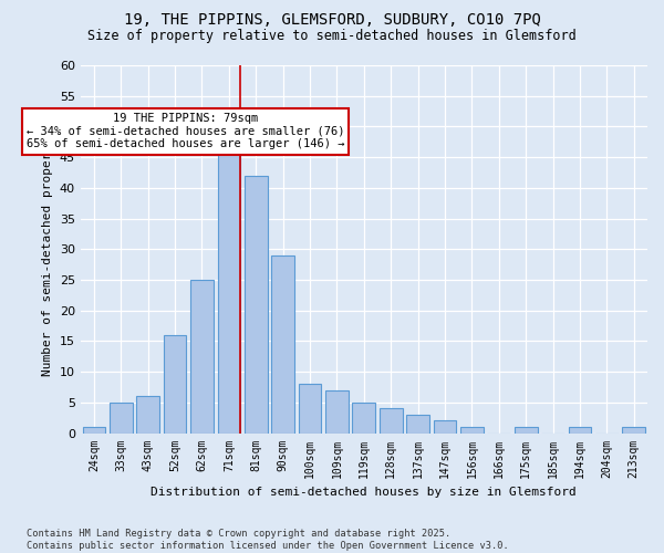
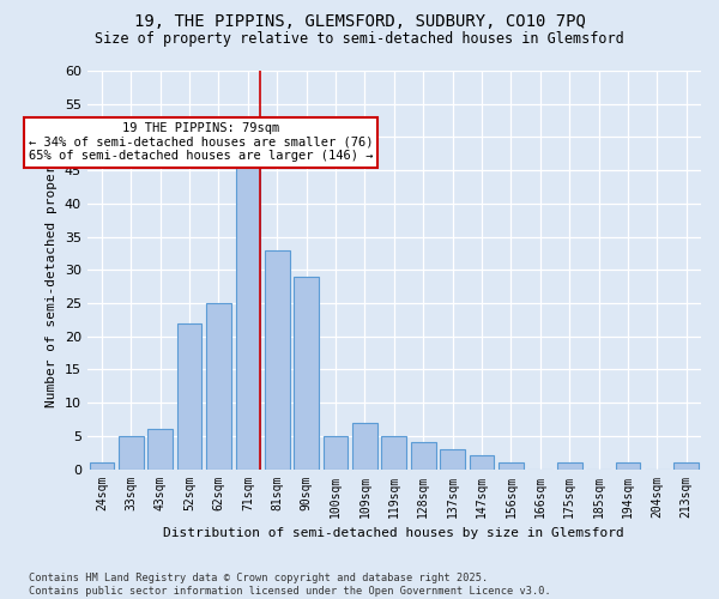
52sqm: 16 -> 22
81sqm: 42 -> 33
100sqm: 8 -> 5
